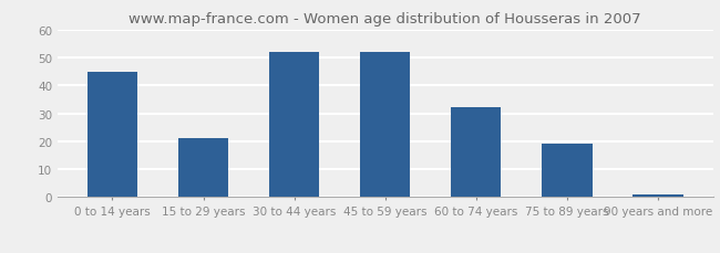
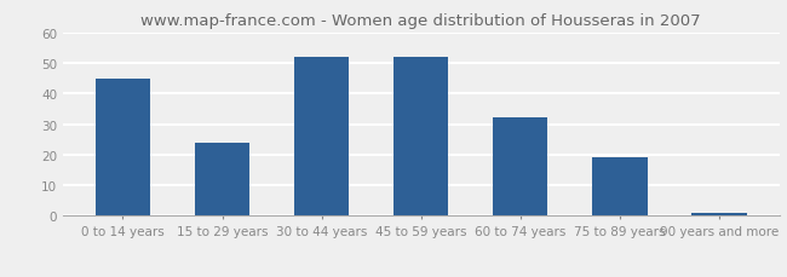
15 to 29 years: 21 -> 24
